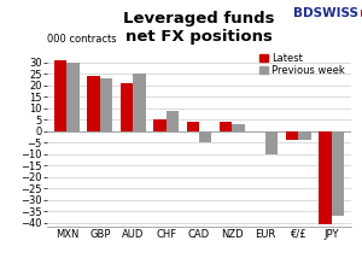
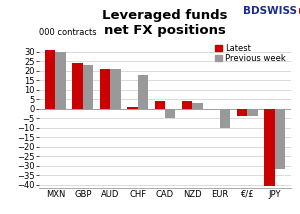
Previous week/AUD: 25 -> 21
Latest/CHF: 5 -> 1
Previous week/CHF: 9 -> 18
Previous week/JPY: -37 -> -32
